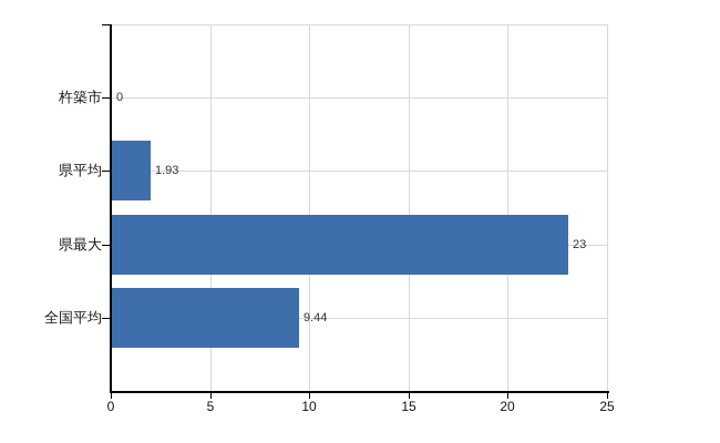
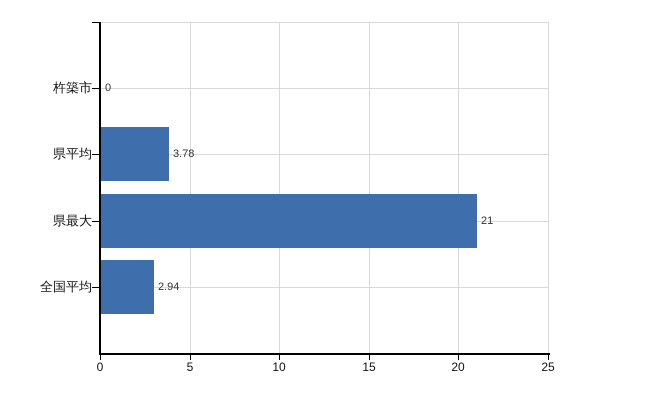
県平均: 1.93 -> 3.78
県最大: 23 -> 21
全国平均: 9.44 -> 2.94
